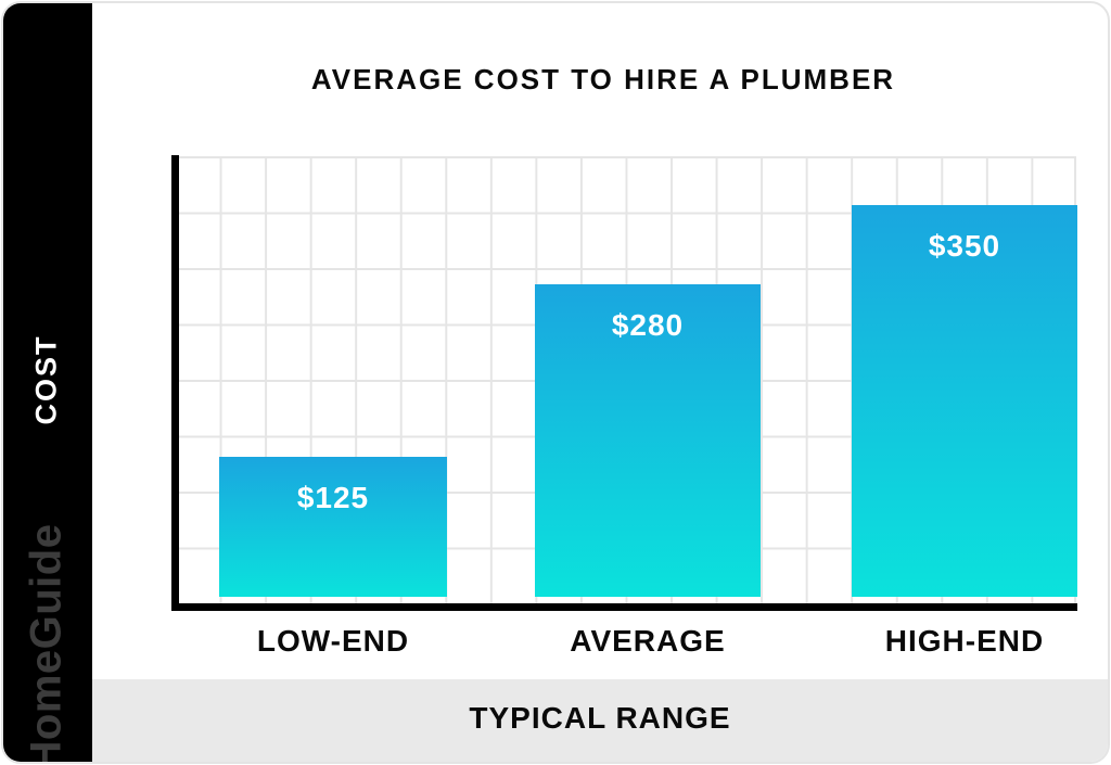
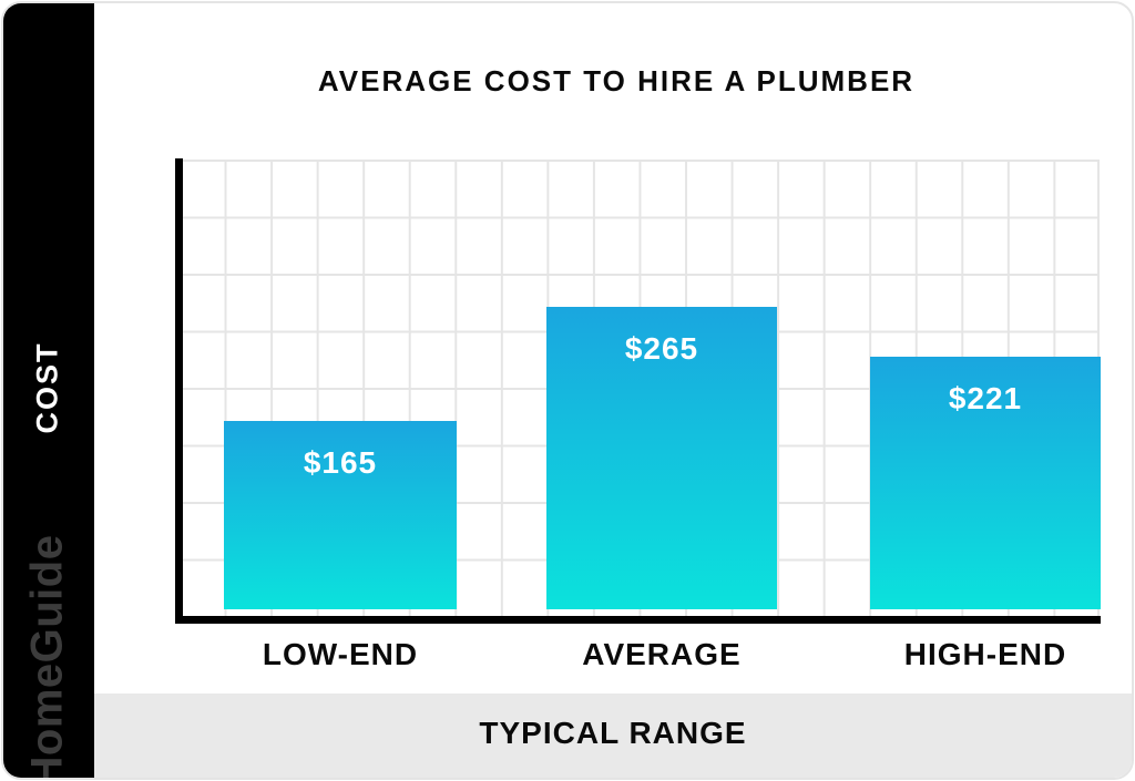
LOW-END: $125 -> $165
AVERAGE: $280 -> $265
HIGH-END: $350 -> $221
